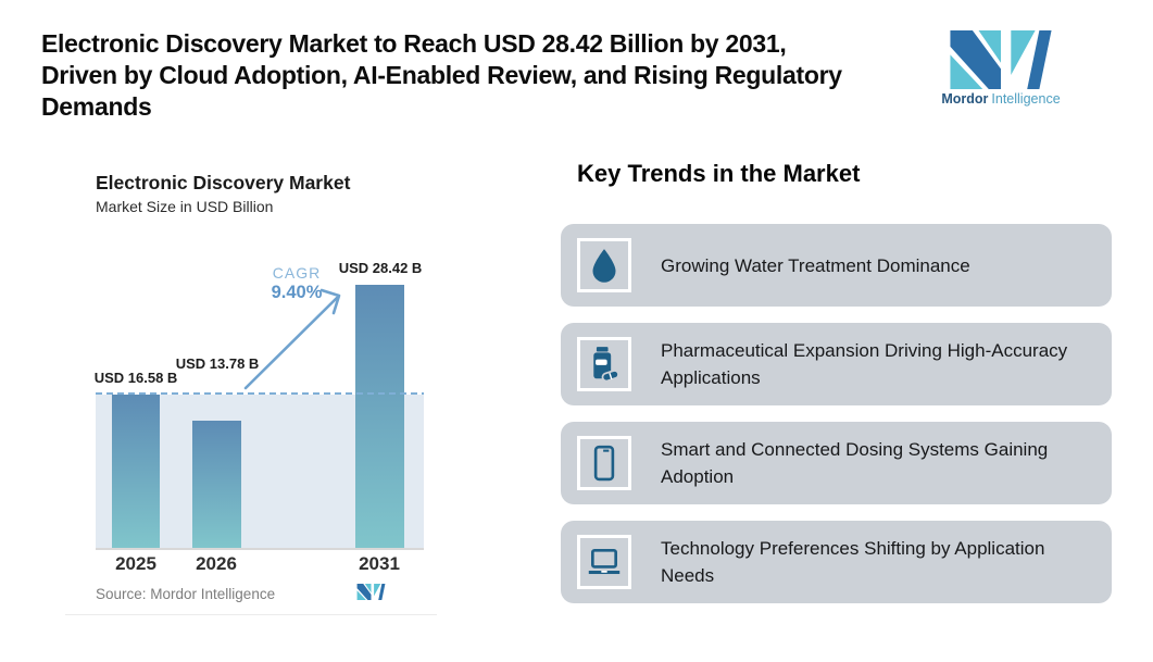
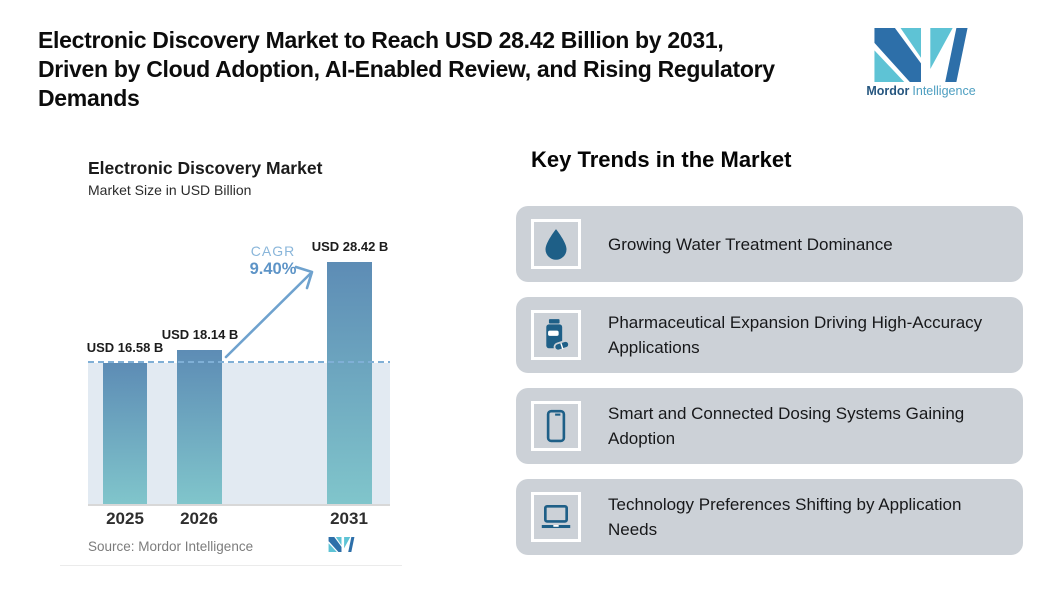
2026: 13.78 -> 18.14
